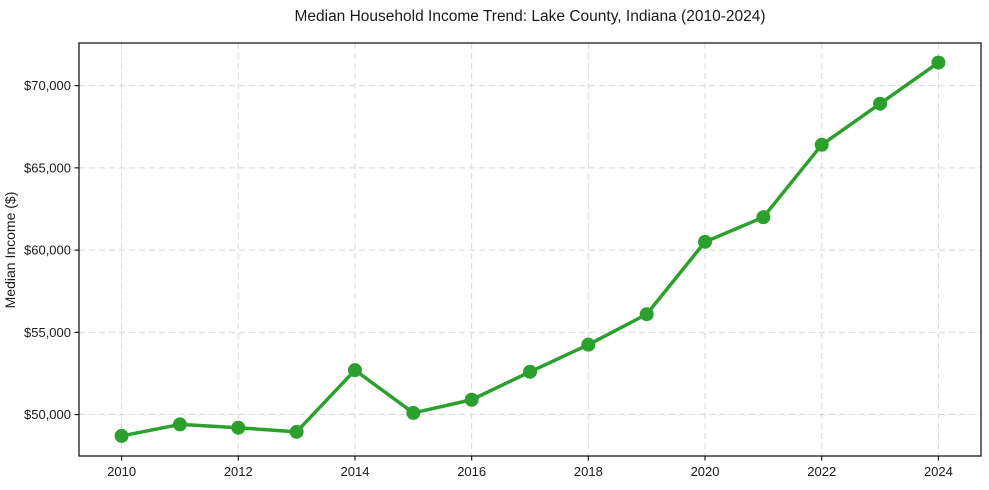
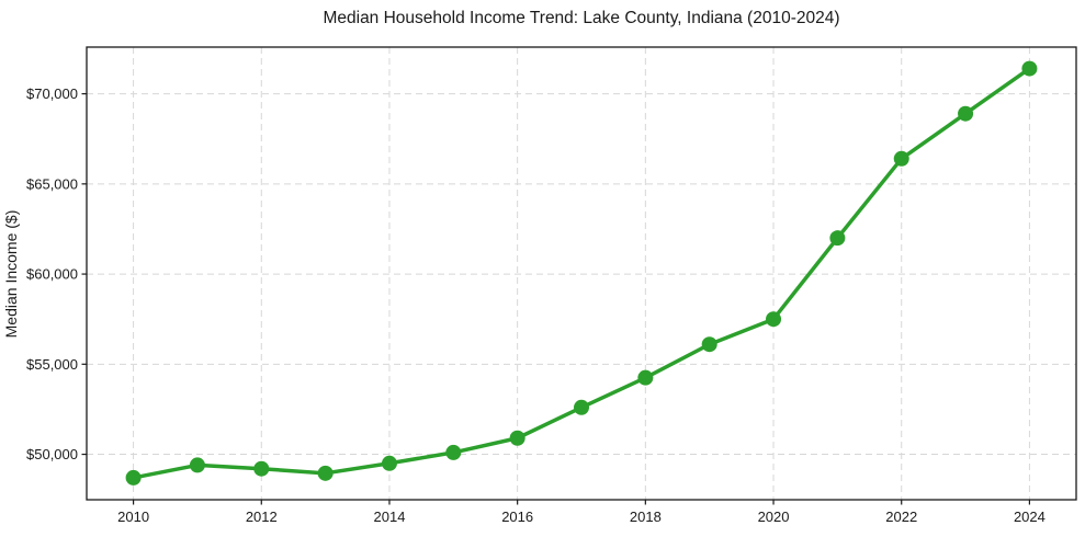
2014: $52700 -> $49500
2020: $60500 -> $57500
